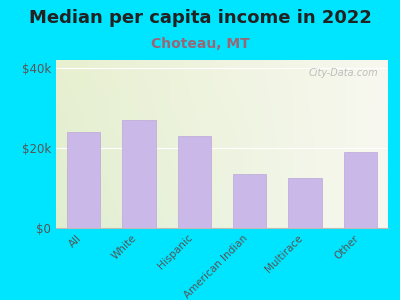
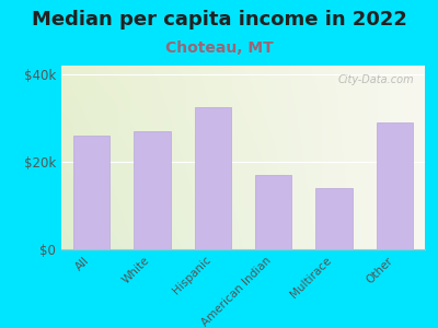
All: $24.0k -> $26.0k
Hispanic: $23.0k -> $32.5k
American Indian: $13.5k -> $17.0k
Multirace: $12.5k -> $14.0k
Other: $19.0k -> $29.0k
